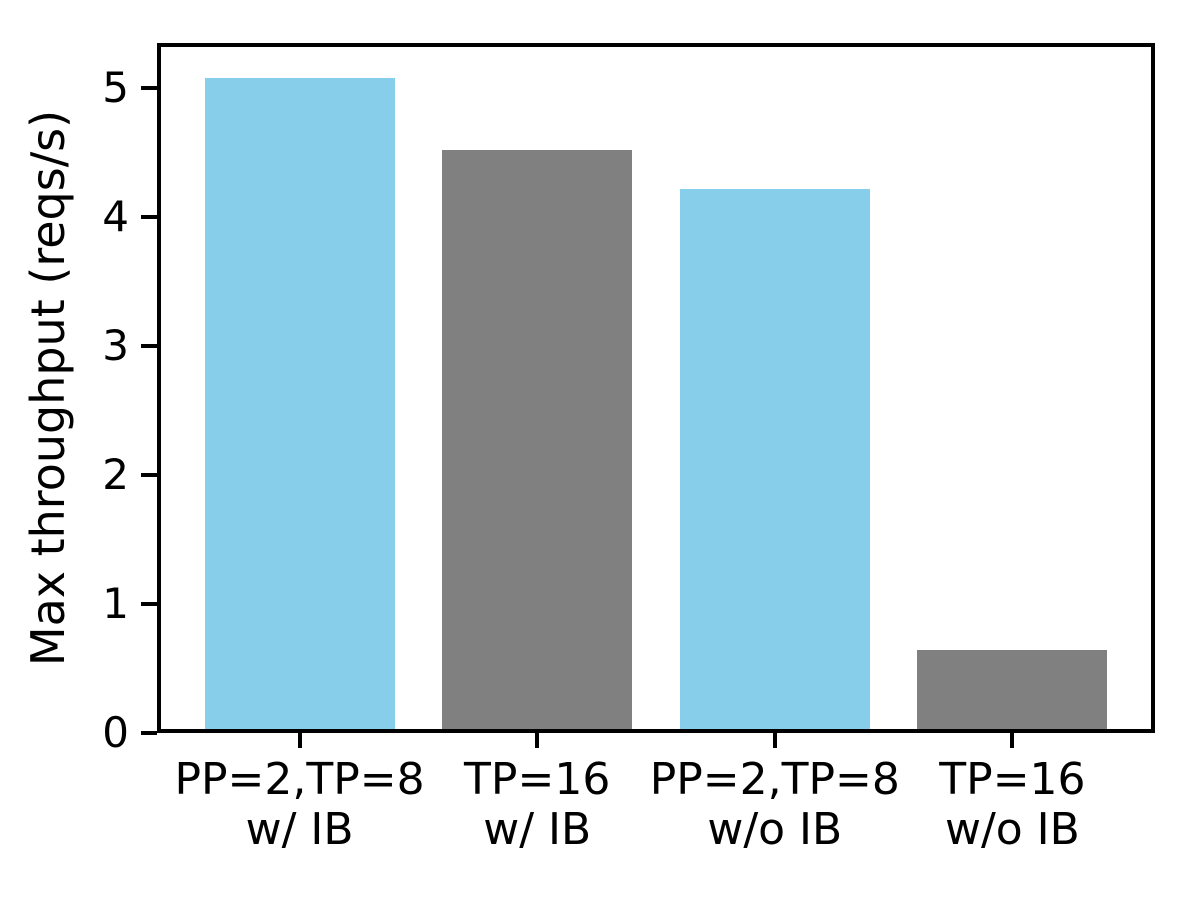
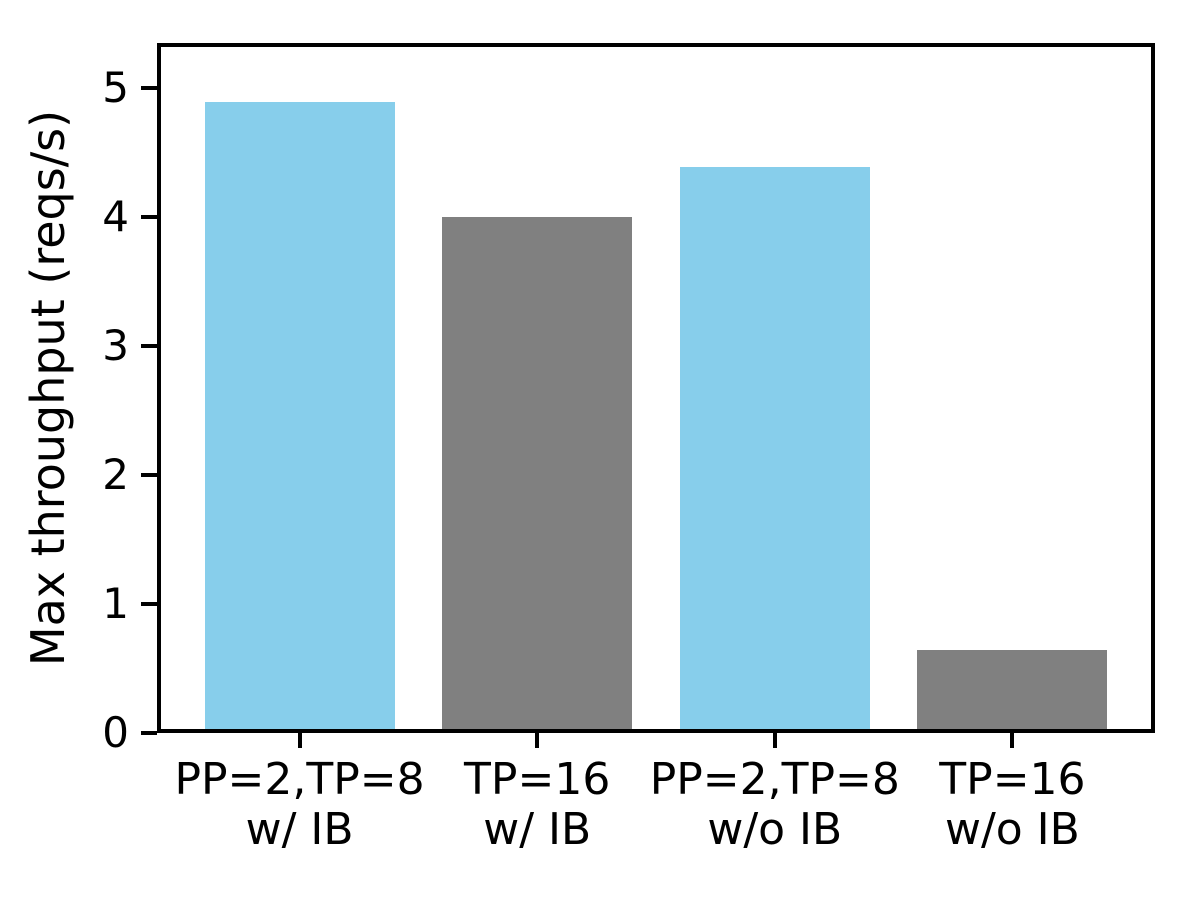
PP=2,TP=8 w/ IB: 5.08 -> 4.89
TP=16 w/ IB: 4.52 -> 4.00
PP=2,TP=8 w/o IB: 4.22 -> 4.39
